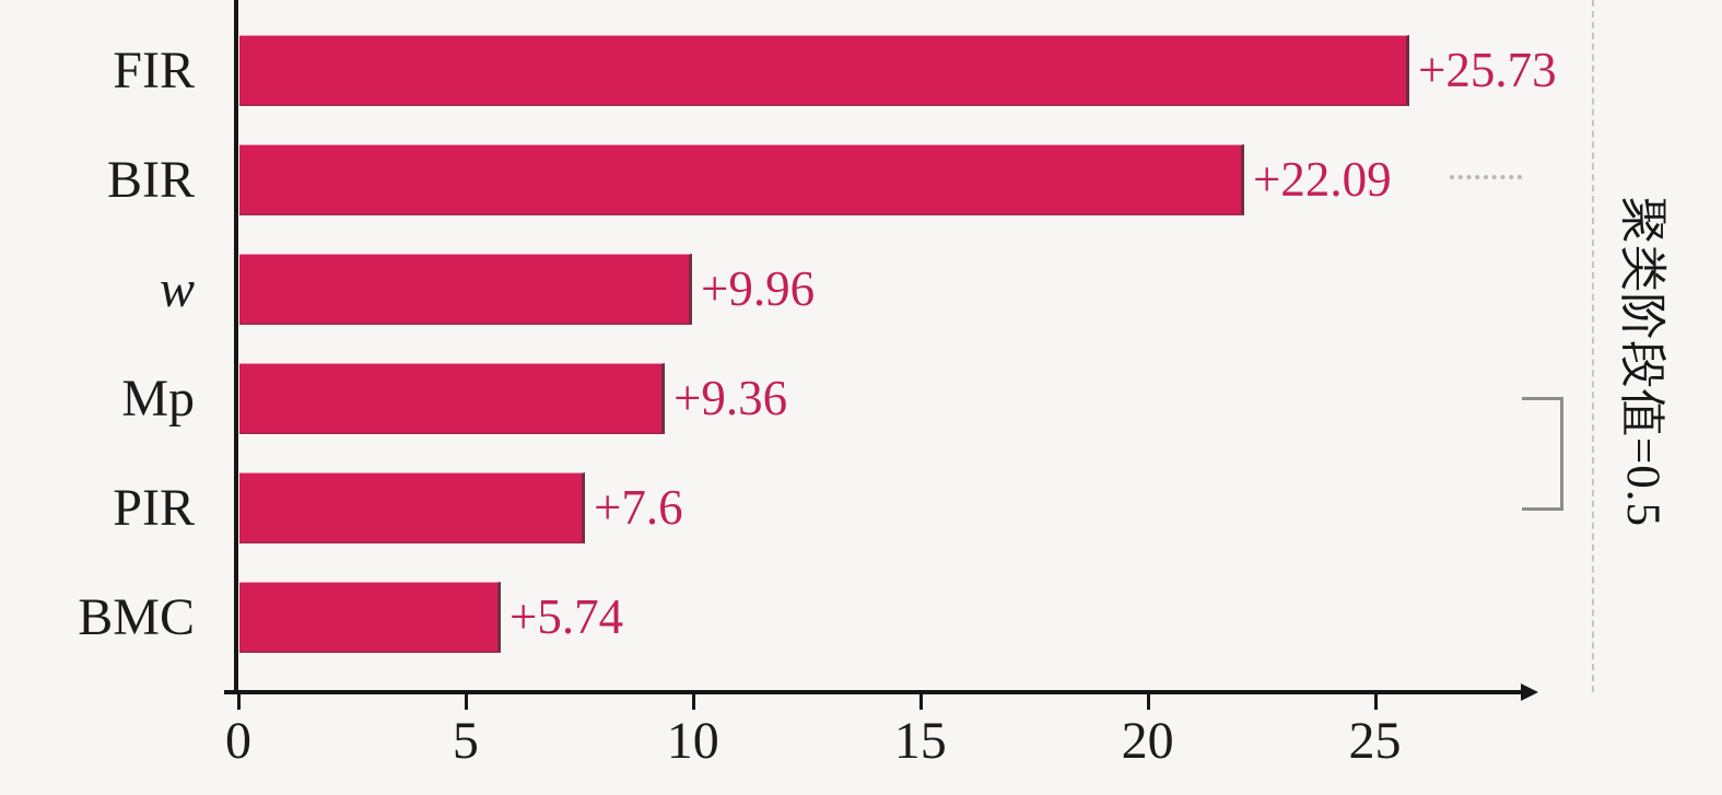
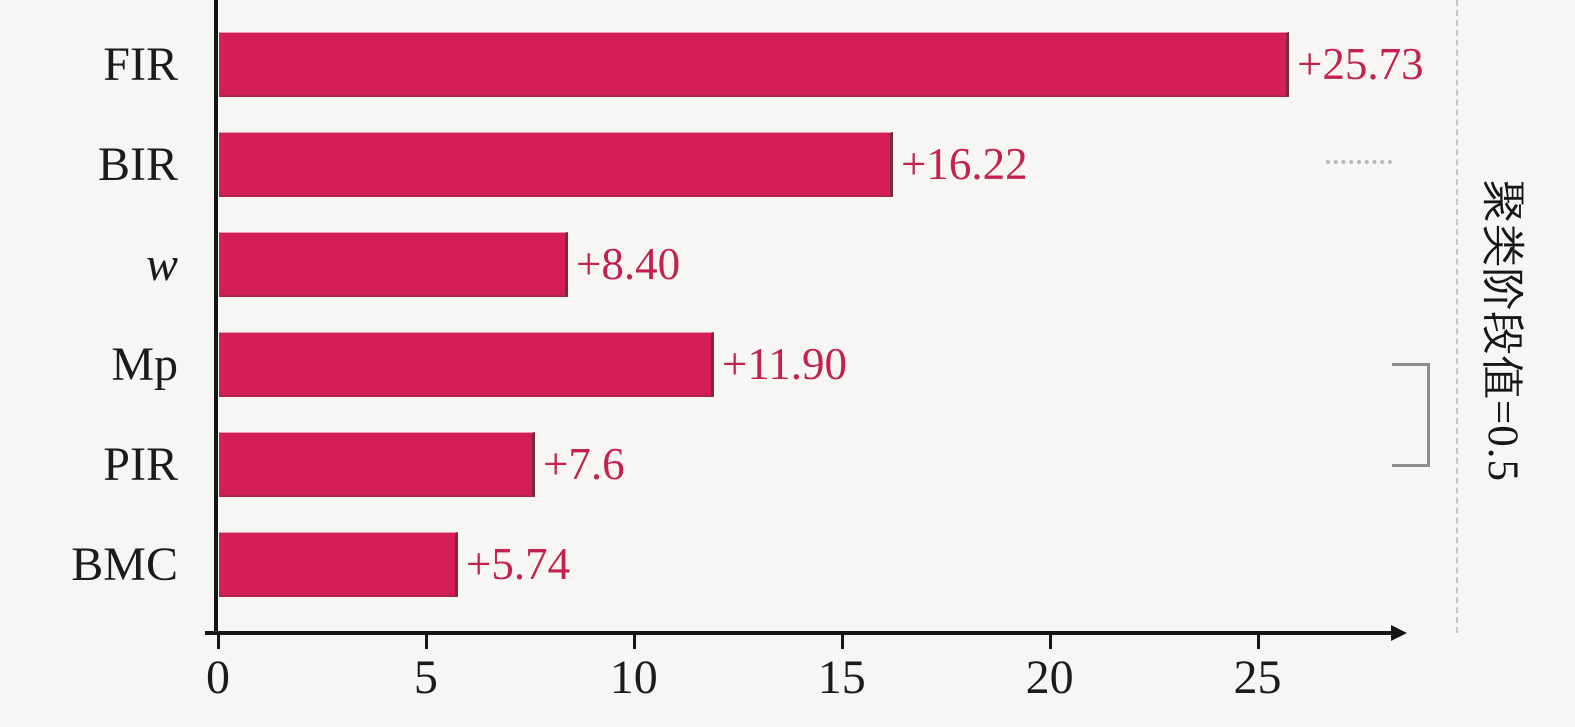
BIR: +22.09 -> +16.22
w: +9.96 -> +8.40
Mp: +9.36 -> +11.90
